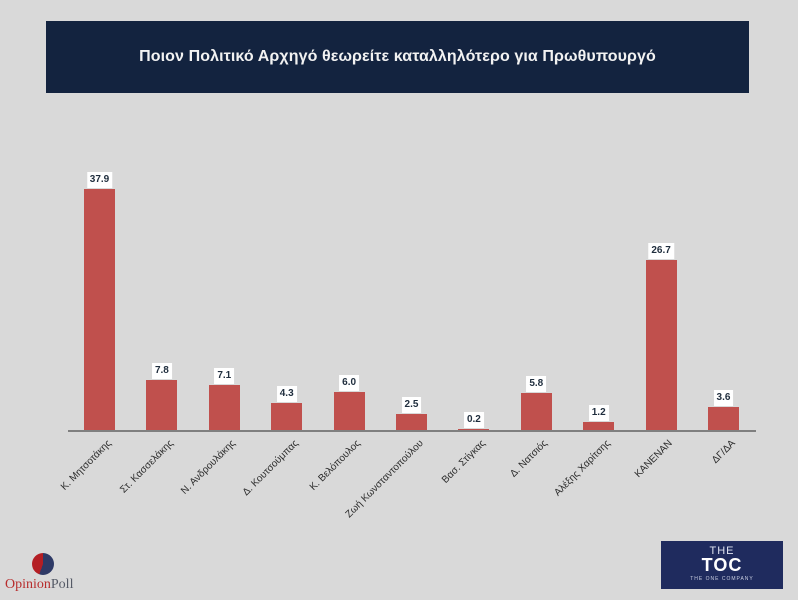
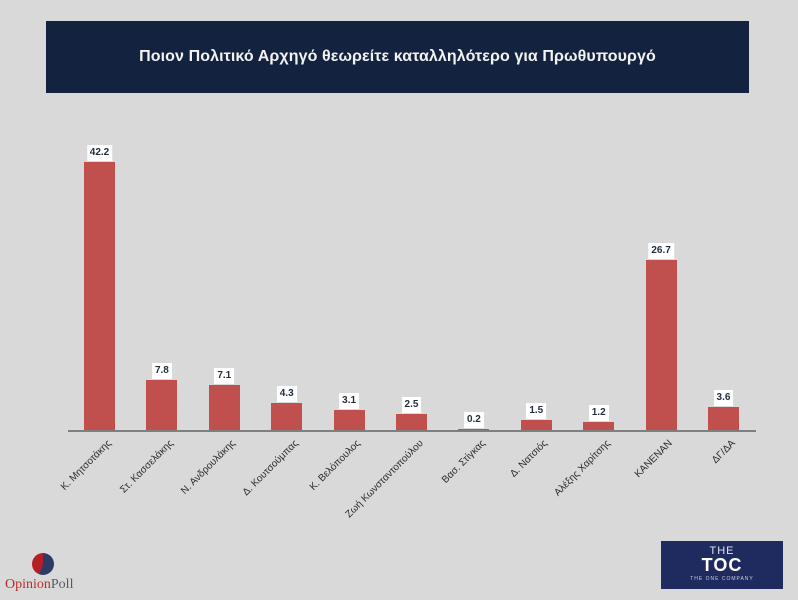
Κ. Μητσοτάκης: 37.9 -> 42.2
Κ. Βελόπουλος: 6.0 -> 3.1
Δ. Νατσιός: 5.8 -> 1.5
